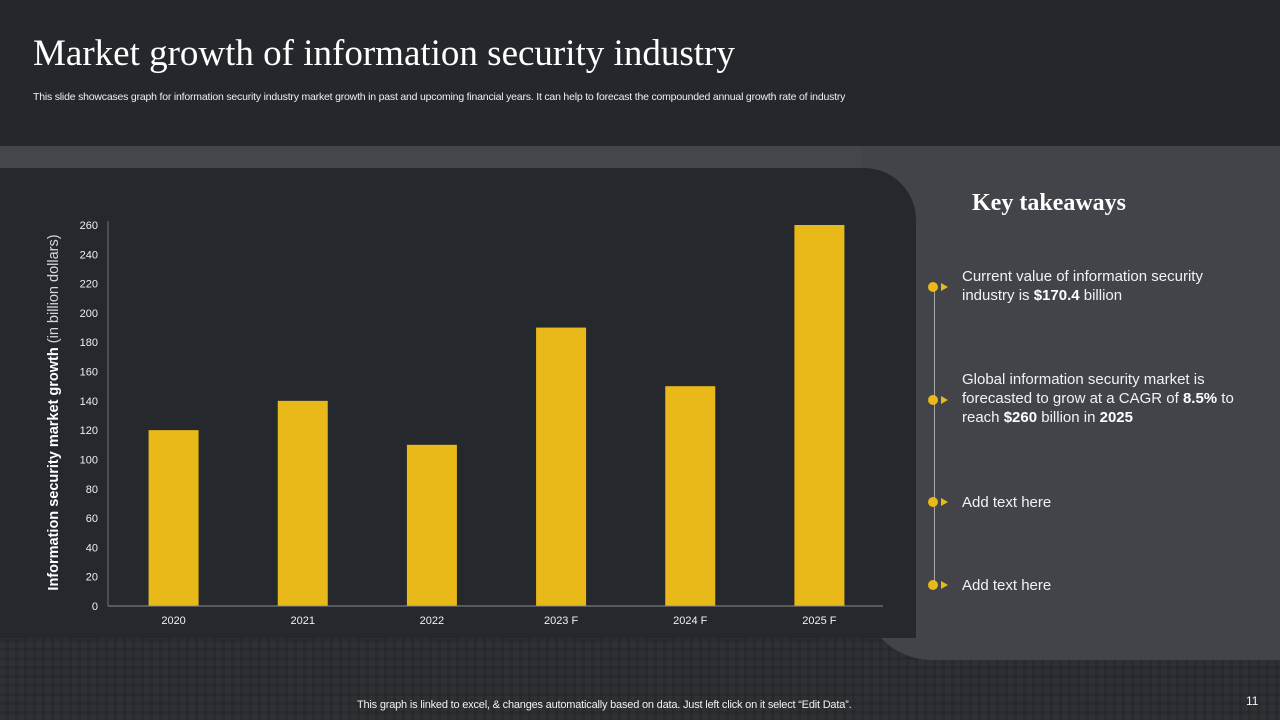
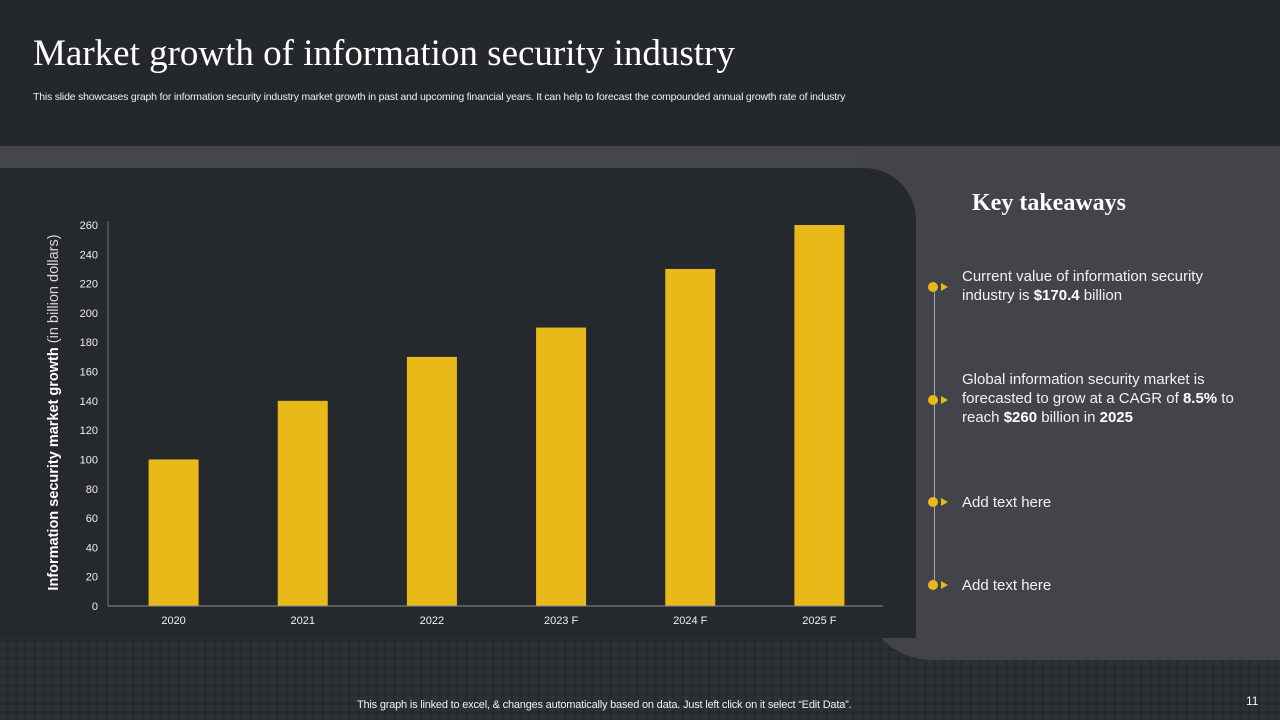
2020: 120 -> 100
2022: 110 -> 170
2024 F: 150 -> 230
